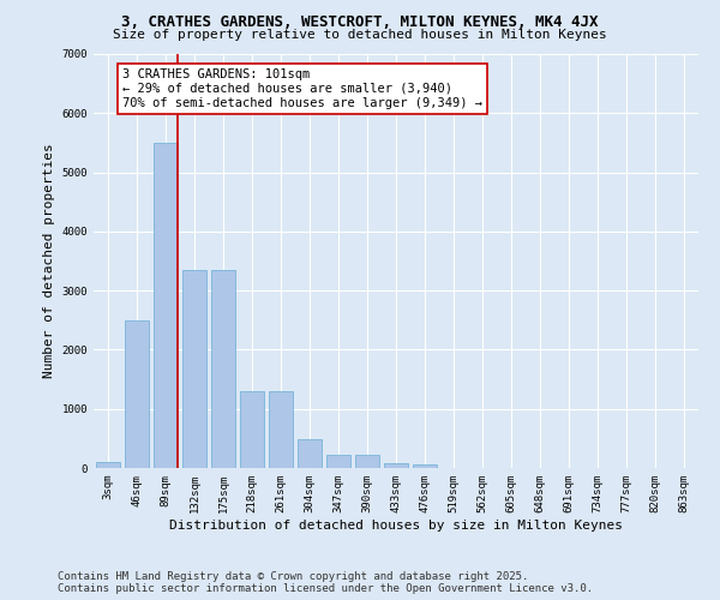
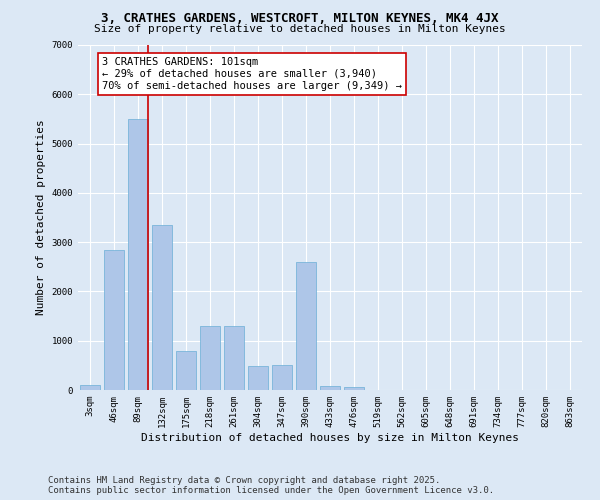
46sqm: 2500 -> 2850
175sqm: 3350 -> 800
347sqm: 220 -> 500
390sqm: 220 -> 2600
